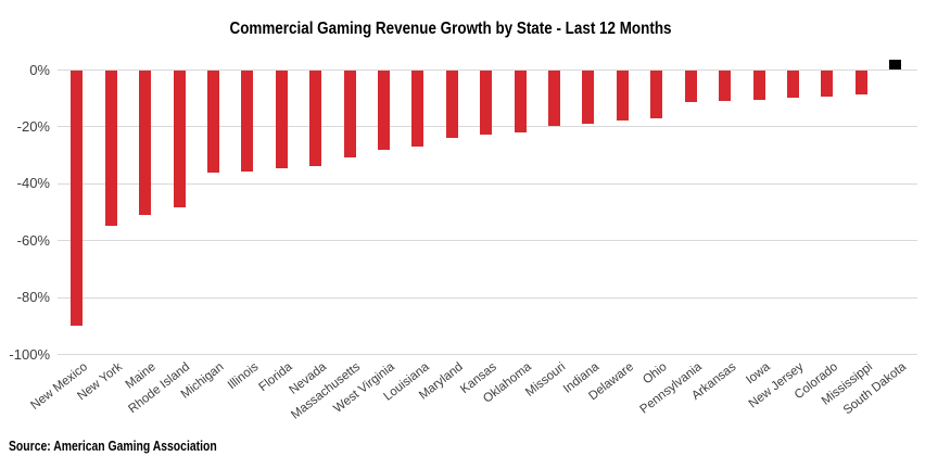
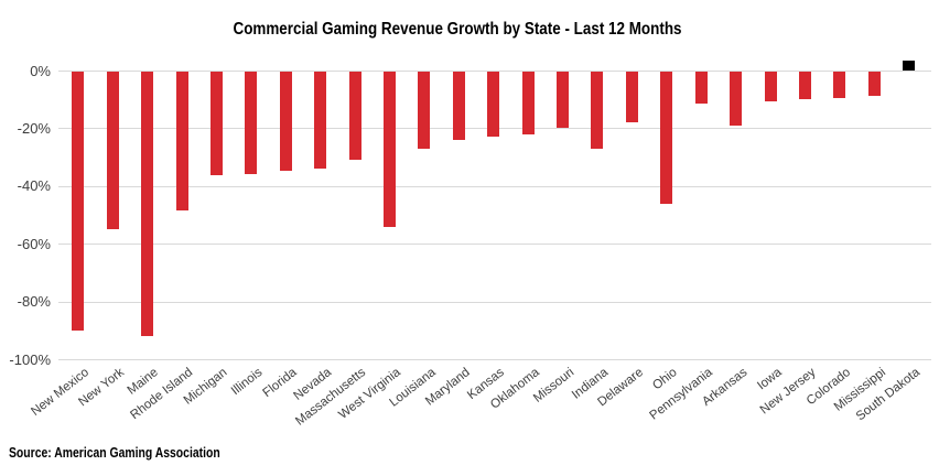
Maine: -51% -> -92%
West Virginia: -28% -> -54%
Indiana: -19% -> -27%
Ohio: -17% -> -46%
Arkansas: -11% -> -19%
